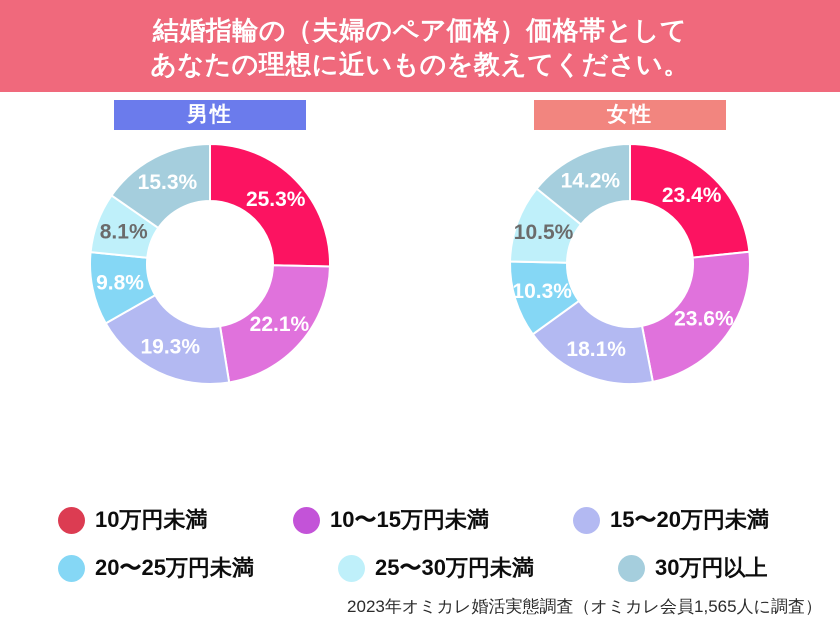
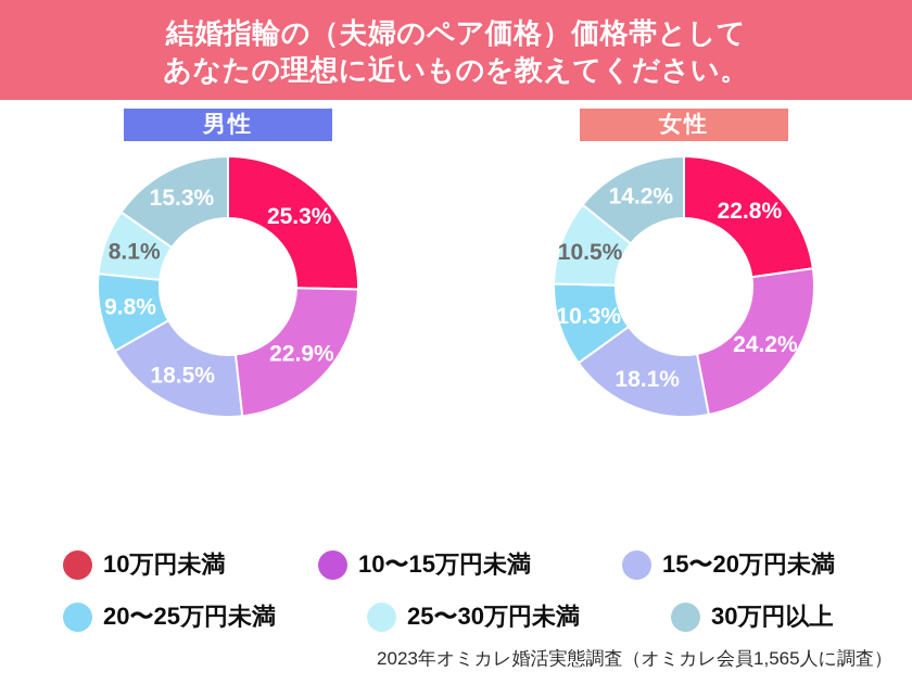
男性/10〜15万円未満: 22.1% -> 22.9%
男性/15〜20万円未満: 19.3% -> 18.5%
女性/10万円未満: 23.4% -> 22.8%
女性/10〜15万円未満: 23.6% -> 24.2%
